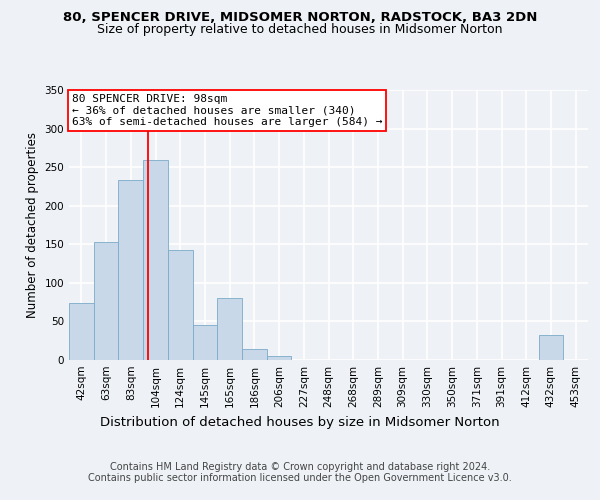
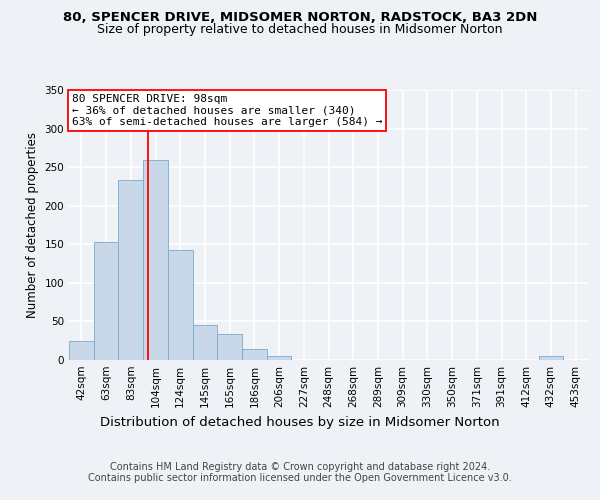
42sqm: 74 -> 25
165sqm: 80 -> 34
432sqm: 32 -> 5
